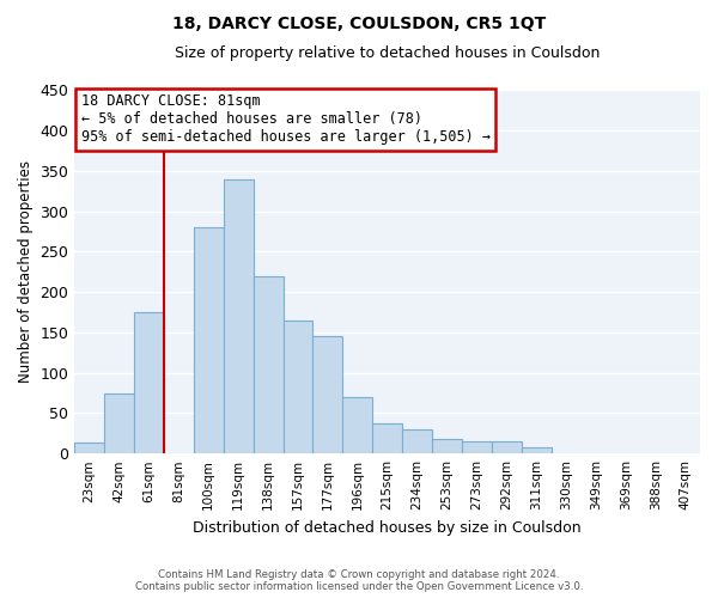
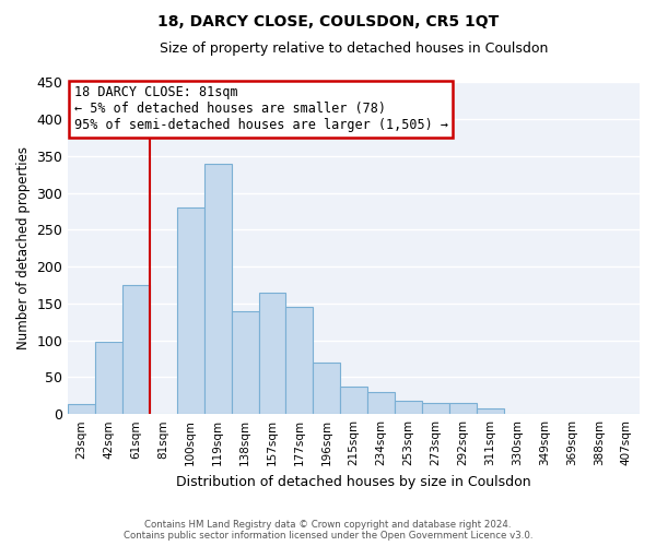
42sqm: 75 -> 98
138sqm: 220 -> 140
